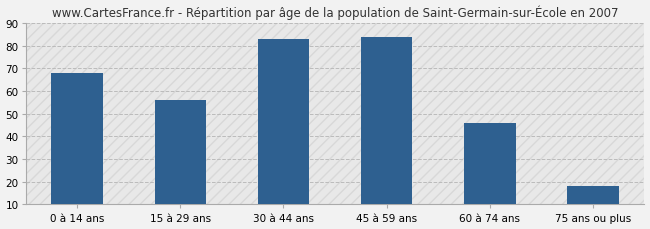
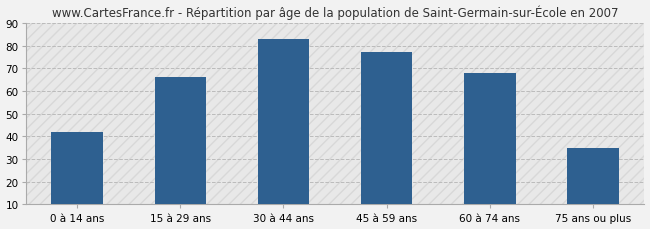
0 à 14 ans: 68 -> 42
15 à 29 ans: 56 -> 66
45 à 59 ans: 84 -> 77
60 à 74 ans: 46 -> 68
75 ans ou plus: 18 -> 35
